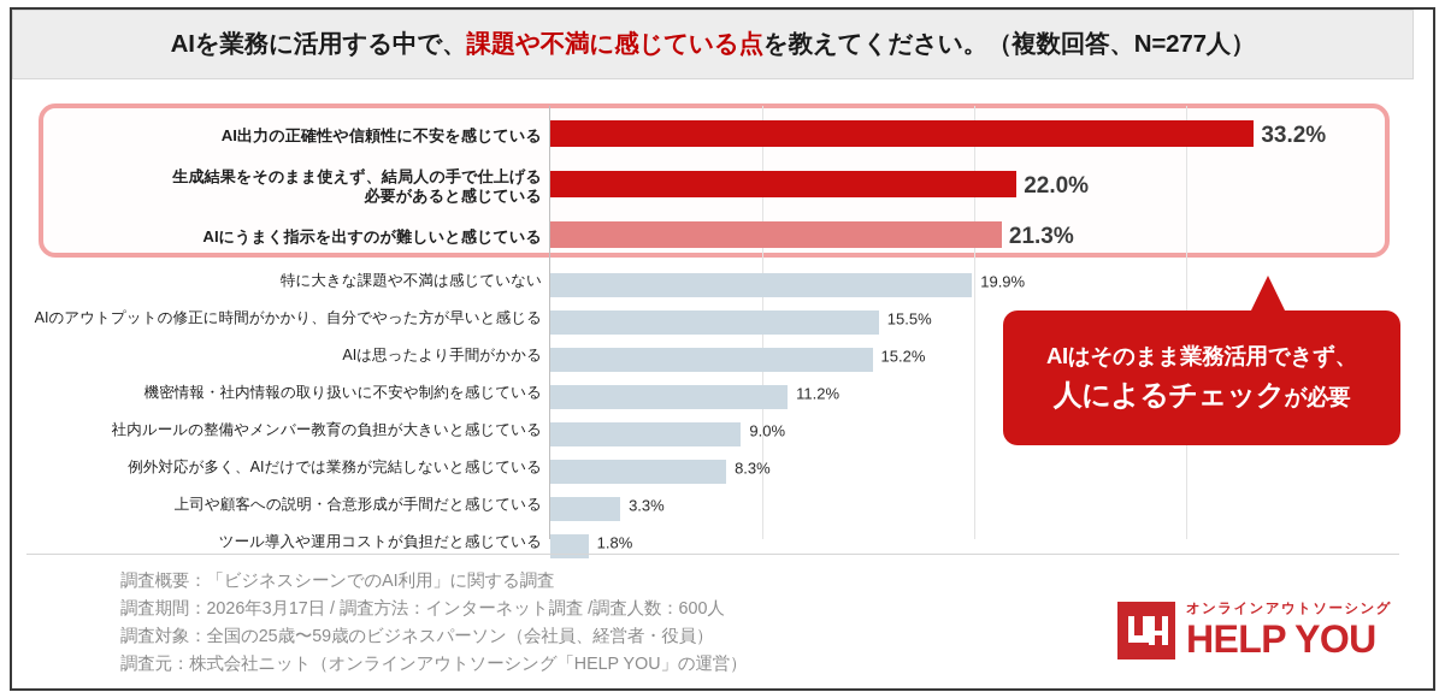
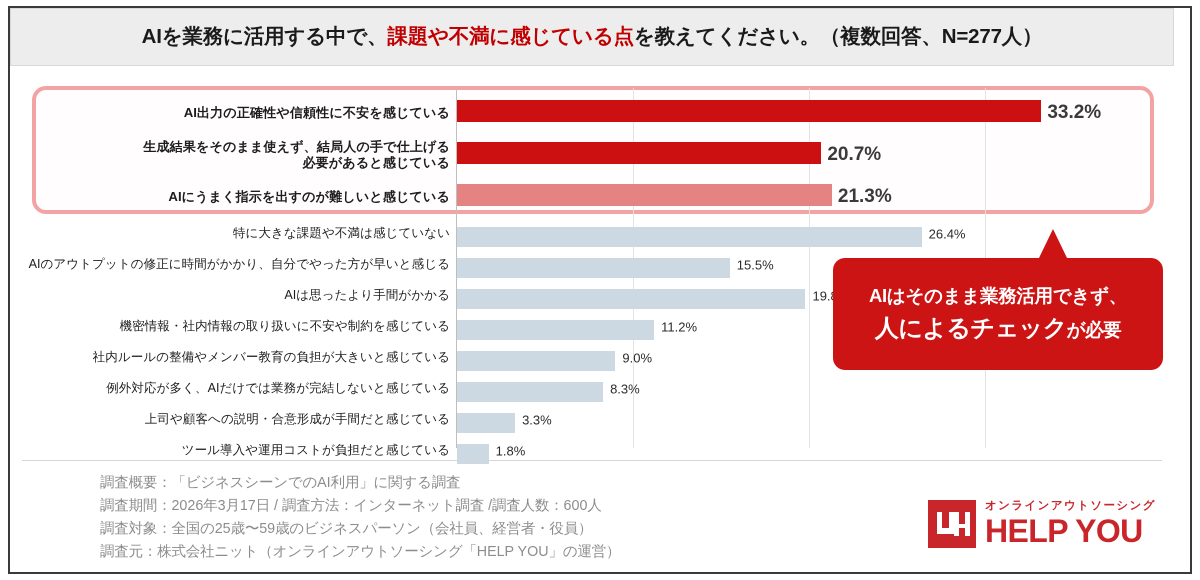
生成結果をそのまま使えず、結局人の手で仕上げる 必要があると感じている: 22.0% -> 20.7%
特に大きな課題や不満は感じていない: 19.9% -> 26.4%
AIは思ったより手間がかかる: 15.2% -> 19.8%
